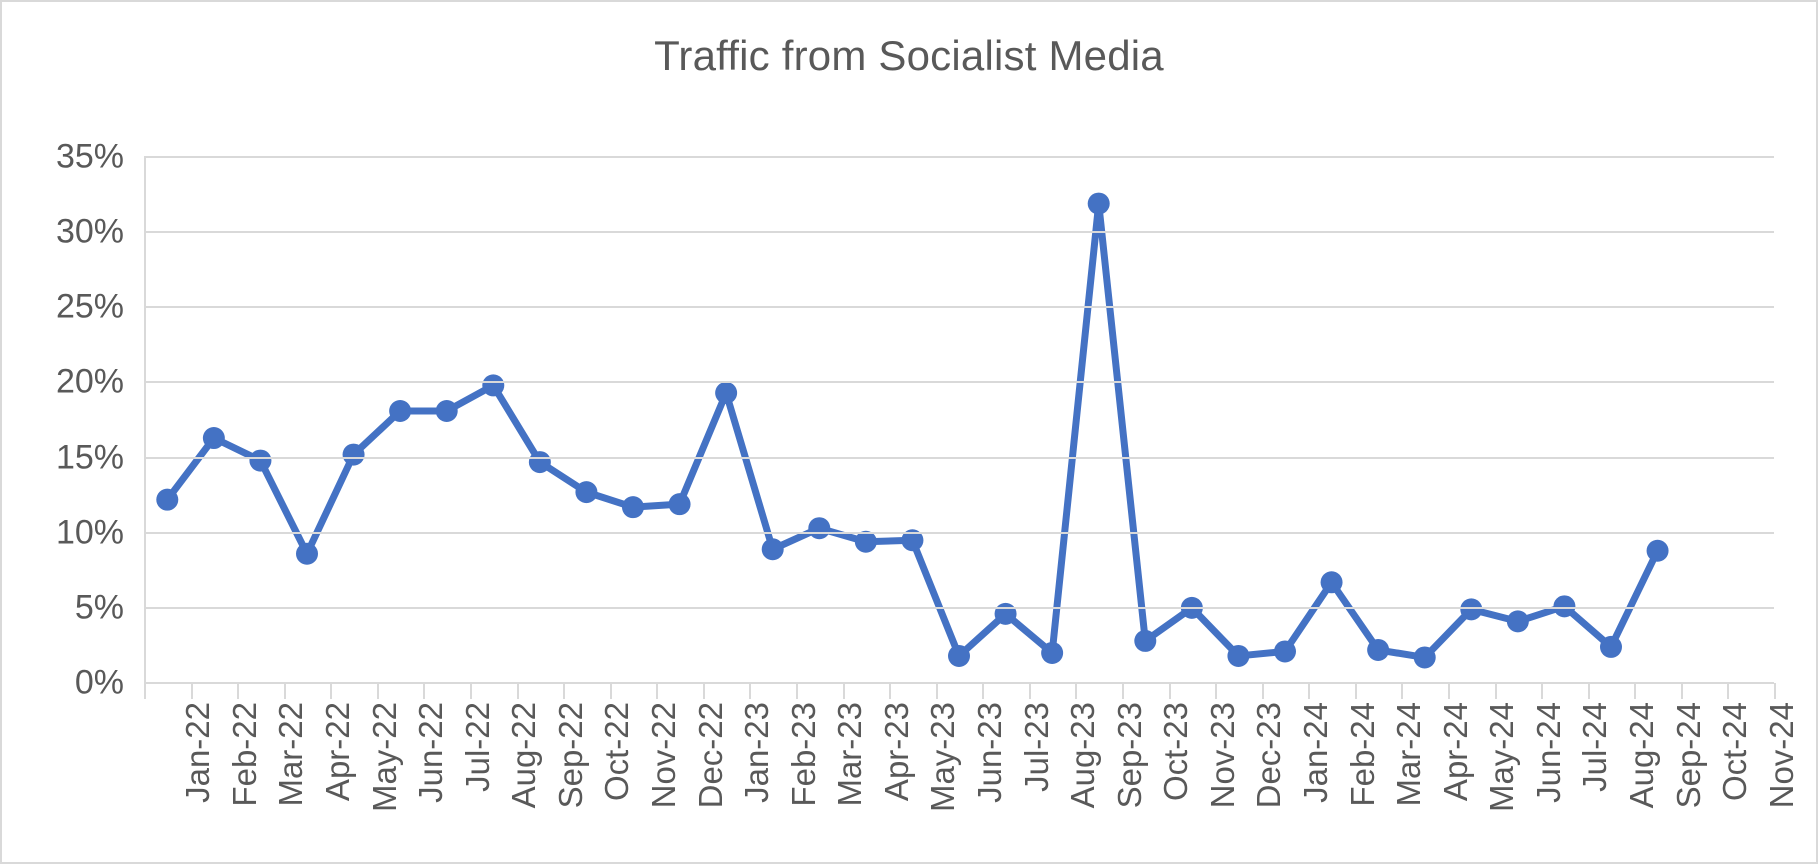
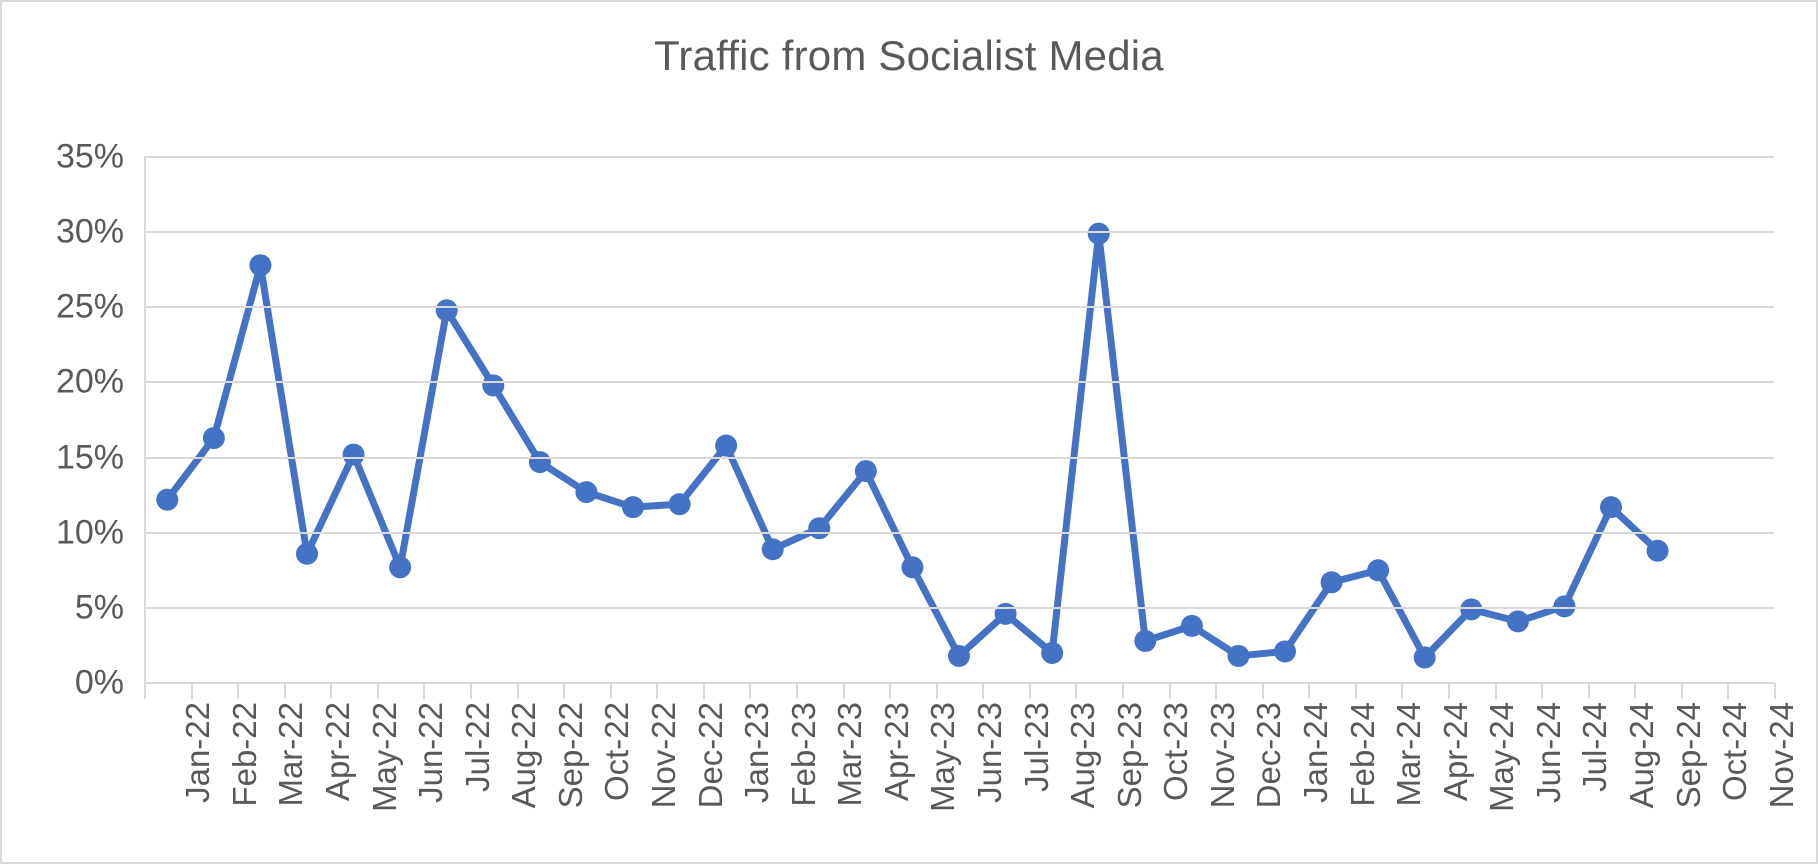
Mar-22: 14.8% -> 27.8%
Jun-22: 18.1% -> 7.7%
Jul-22: 18.1% -> 24.8%
Jan-23: 19.3% -> 15.8%
Apr-23: 9.4% -> 14.1%
May-23: 9.5% -> 7.7%
Sep-23: 31.9% -> 29.9%
Nov-23: 5.0% -> 3.8%
Mar-24: 2.2% -> 7.5%
Aug-24: 2.4% -> 11.7%
